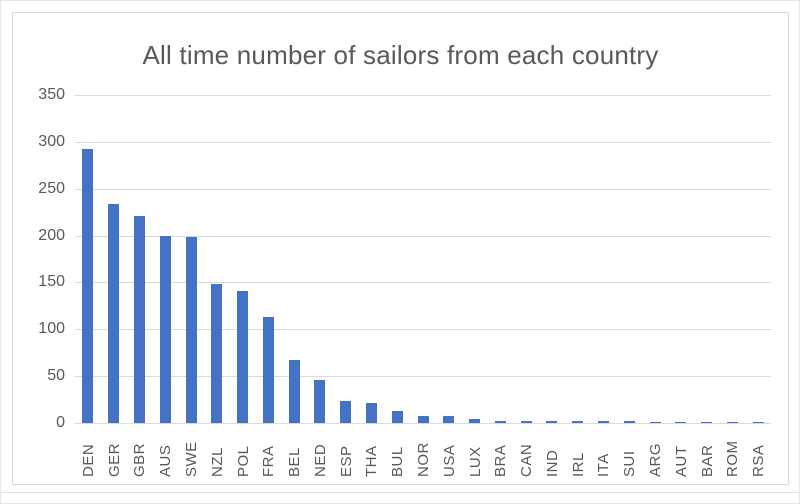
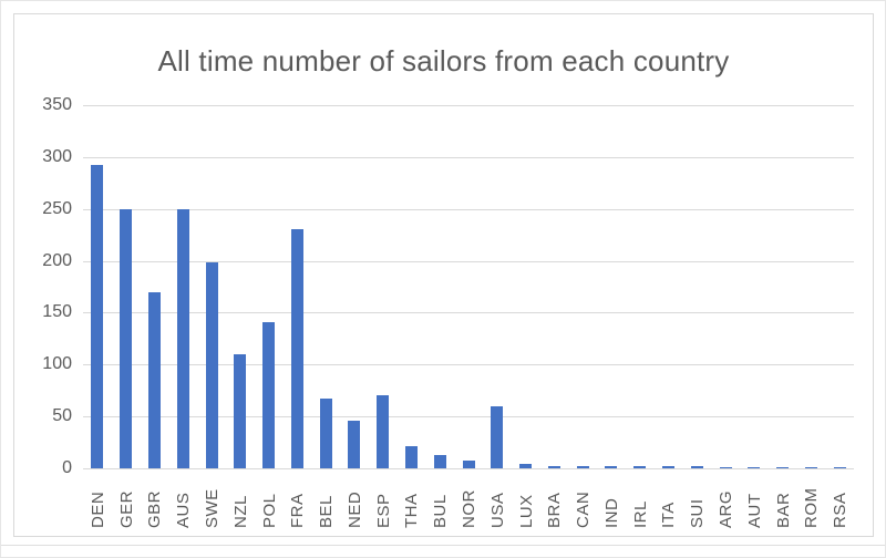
GER: 230 -> 250
GBR: 220 -> 170
AUS: 200 -> 250
NZL: 150 -> 110
FRA: 110 -> 230
ESP: 20 -> 70
USA: 10 -> 60
